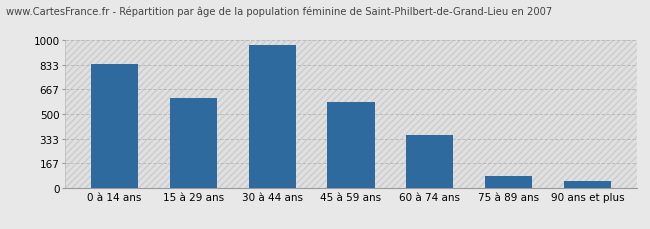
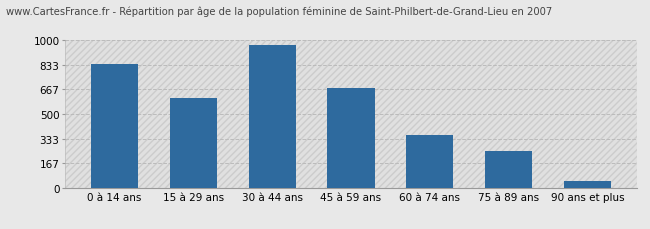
45 à 59 ans: 580 -> 680
75 à 89 ans: 80 -> 250
